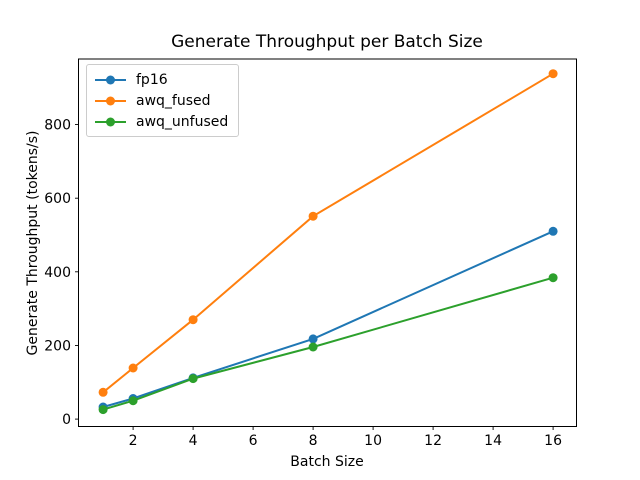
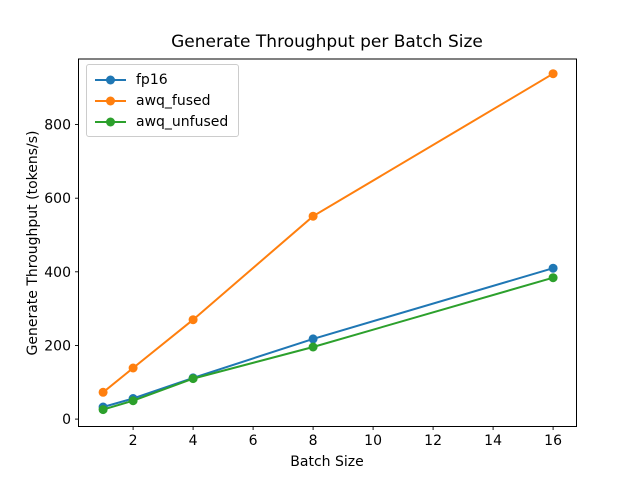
fp16/16: 510 -> 410
